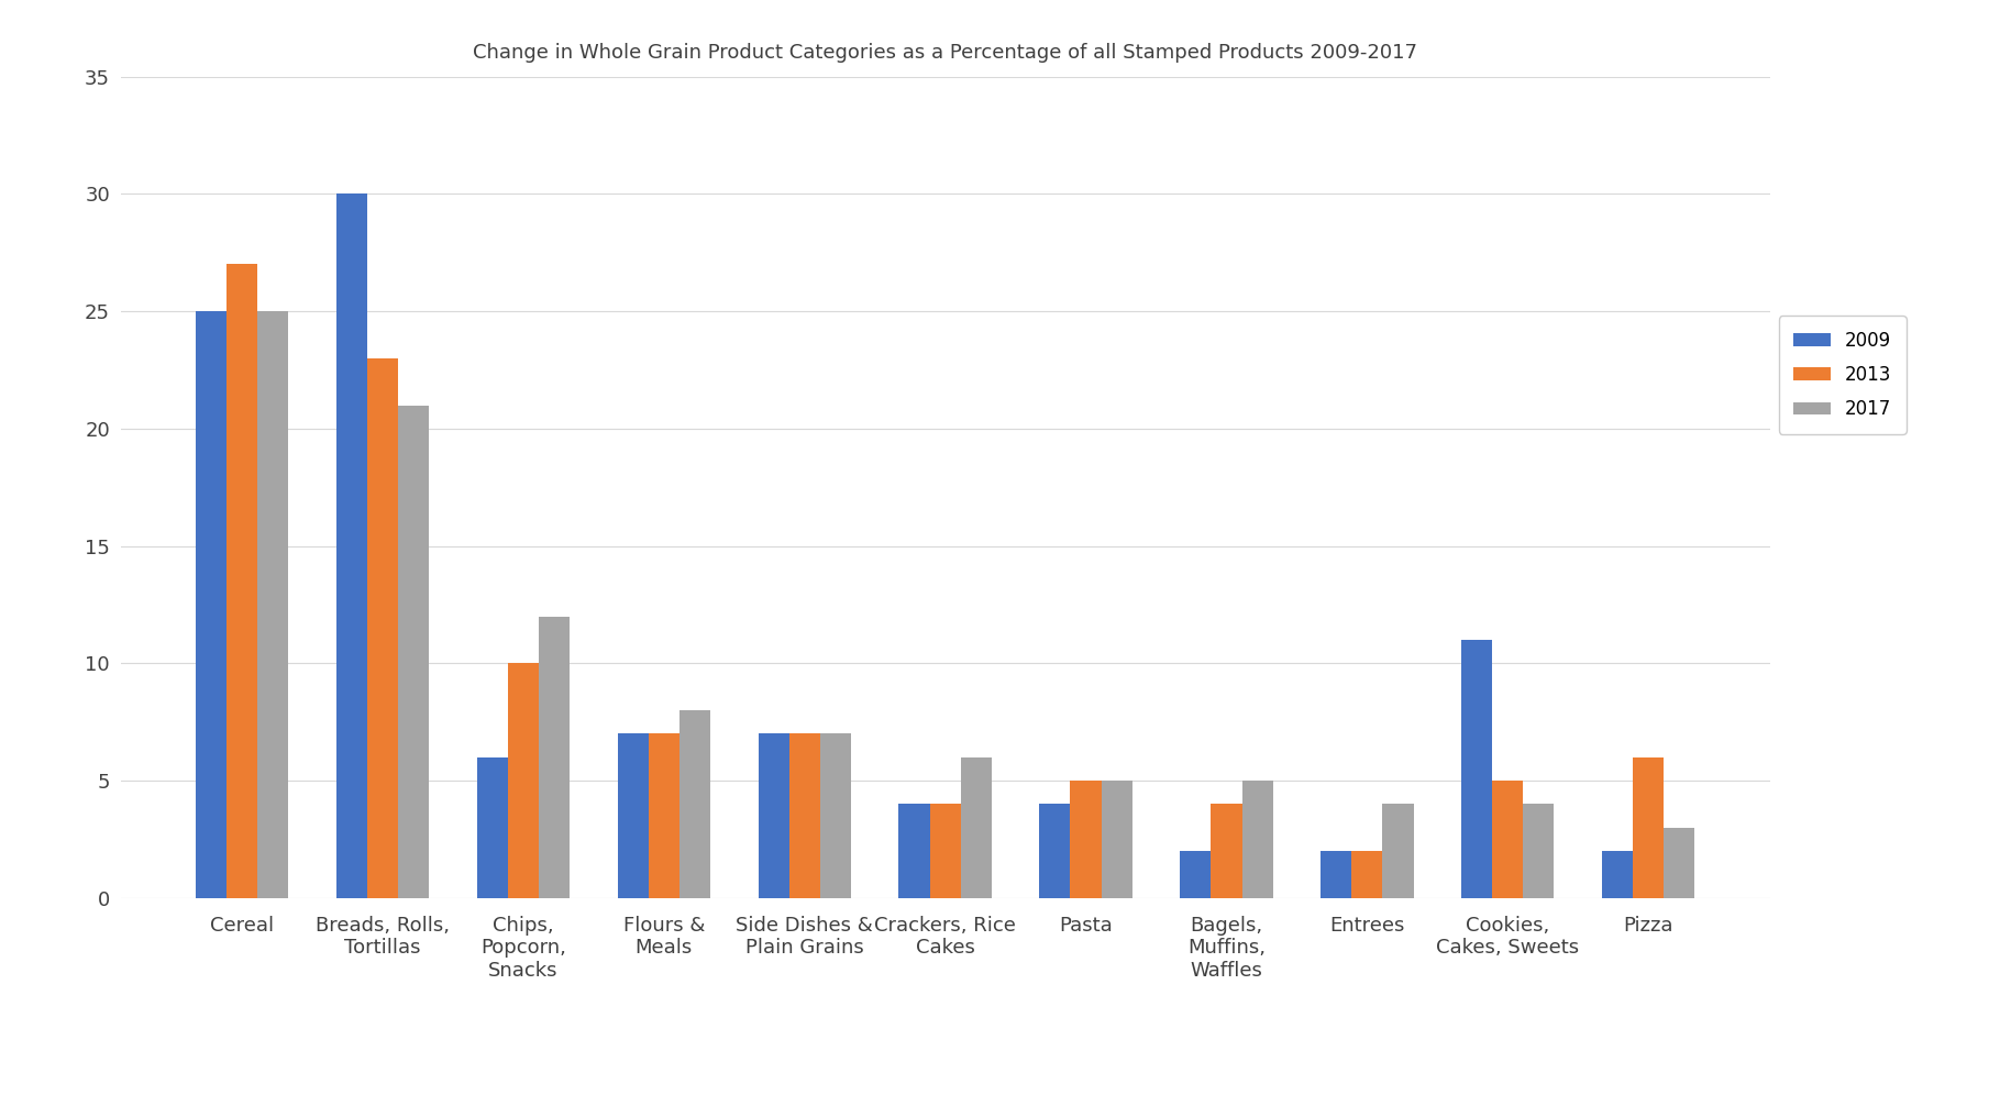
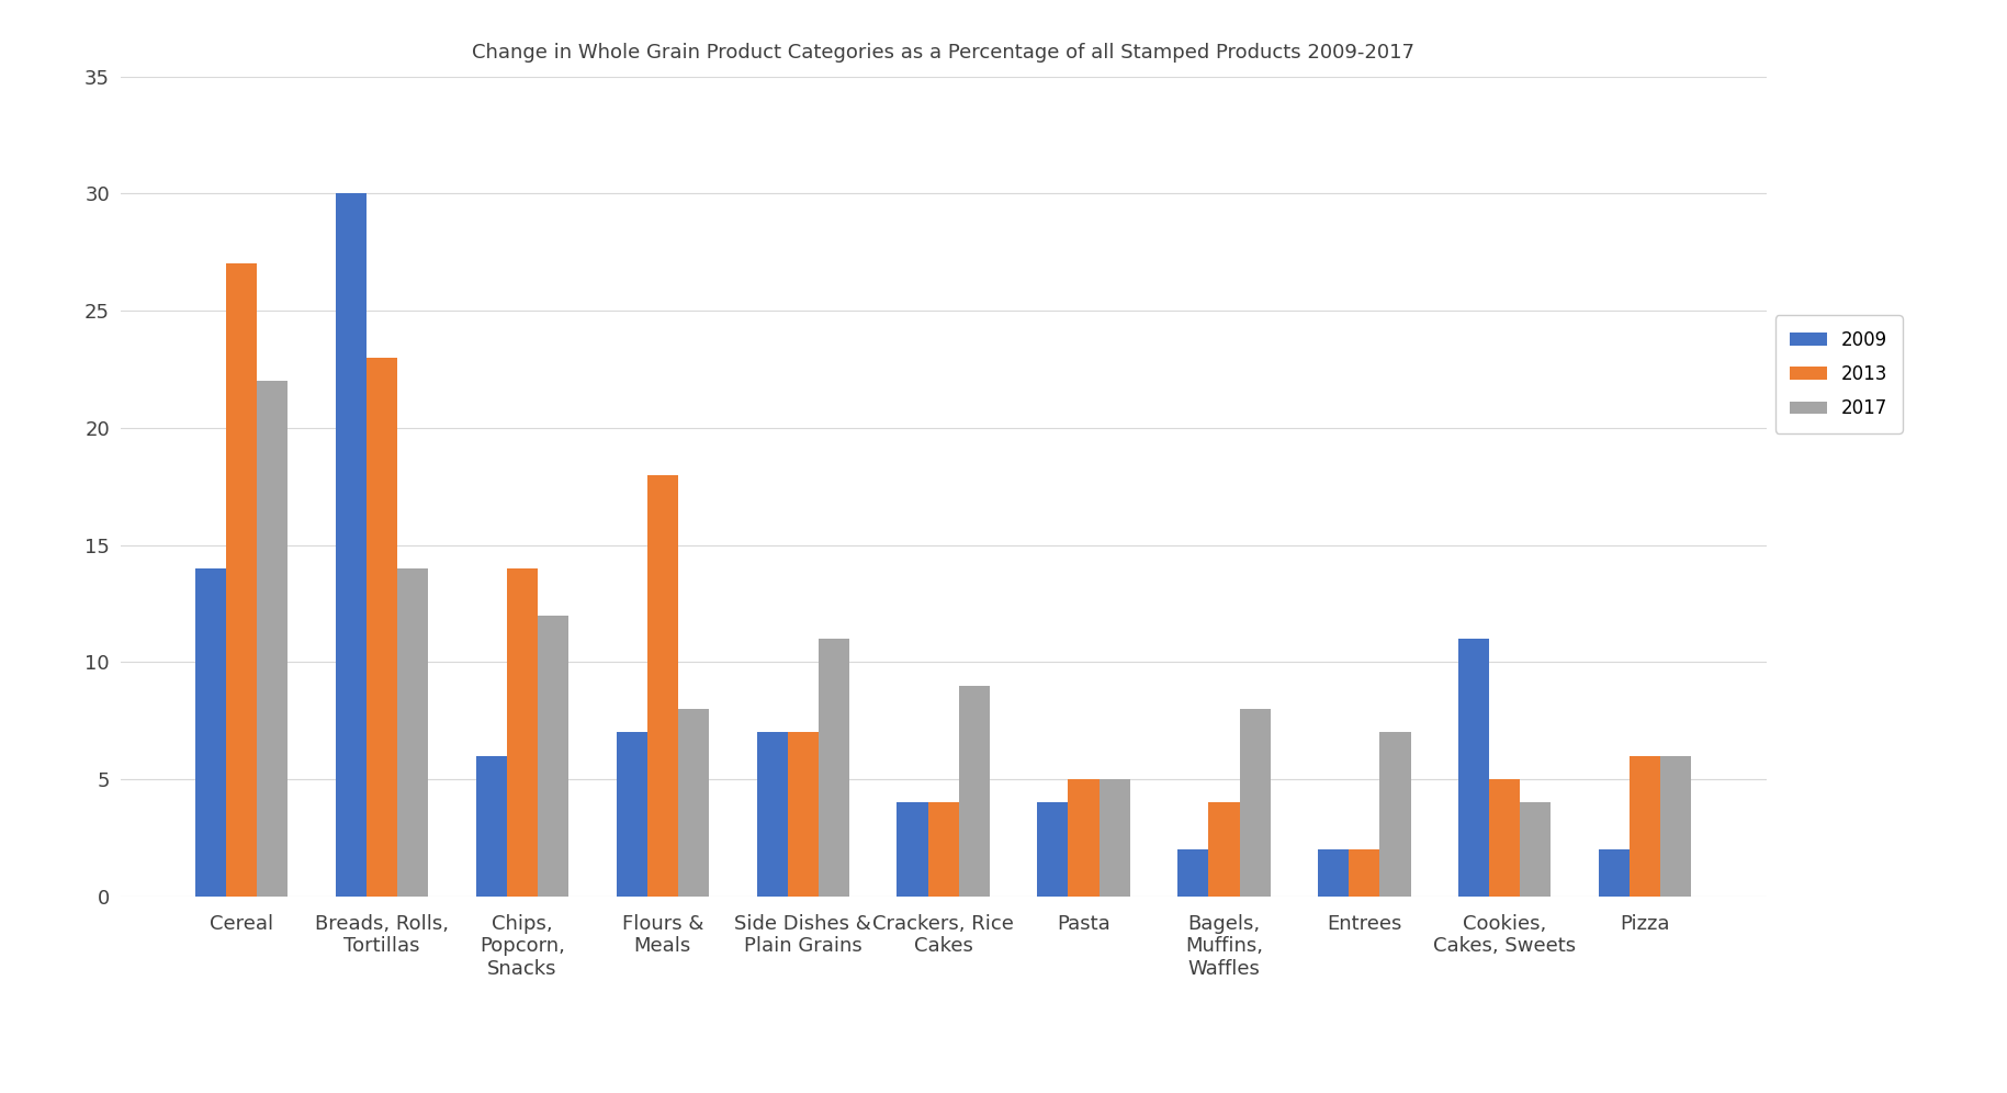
2009/Cereal: 25 -> 14
2017/Cereal: 25 -> 22
2017/Breads, Rolls, Tortillas: 21 -> 14
2013/Chips, Popcorn, Snacks: 10 -> 14
2013/Flours & Meals: 7 -> 18
2017/Side Dishes & Plain Grains: 7 -> 11
2017/Crackers, Rice Cakes: 6 -> 9
2017/Bagels, Muffins, Waffles: 5 -> 8
2017/Entrees: 4 -> 7
2017/Pizza: 3 -> 6
